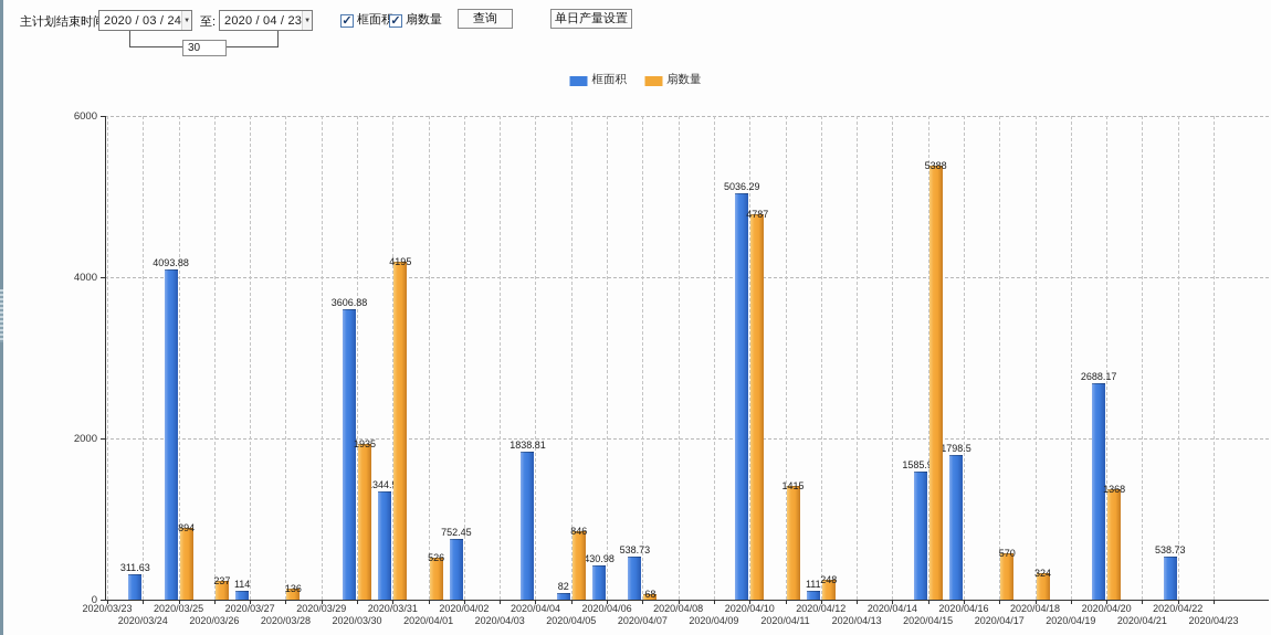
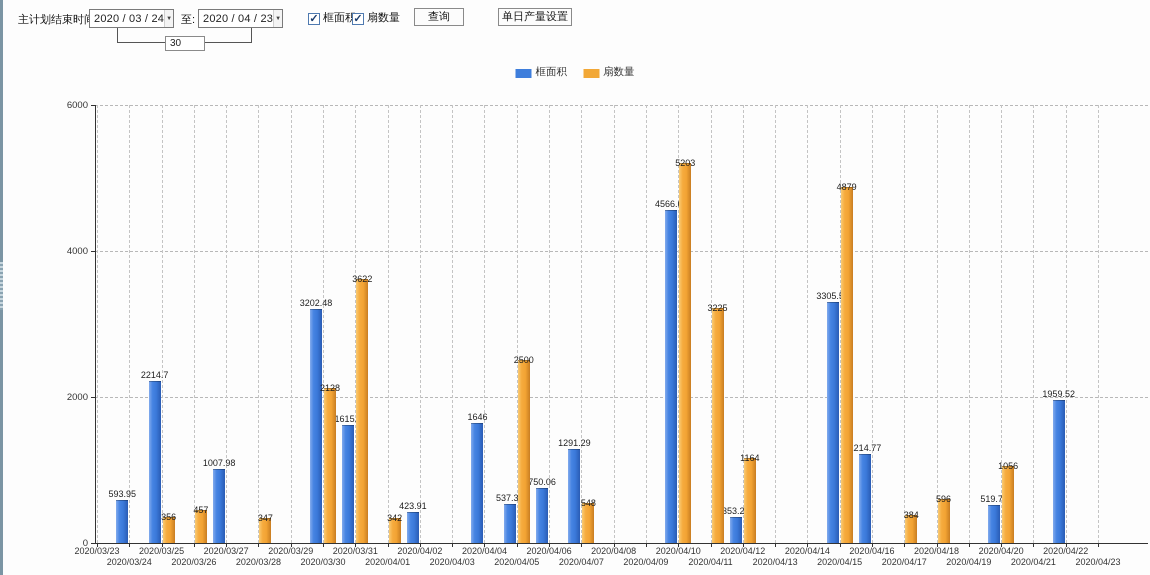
框面积/2020/03/24: 311.63 -> 593.95
框面积/2020/03/25: 4093.88 -> 2214.7
扇数量/2020/03/25: 894 -> 356
扇数量/2020/03/26: 237 -> 457
框面积/2020/03/27: 114 -> 1007.98
扇数量/2020/03/28: 136 -> 347
框面积/2020/03/30: 3606.88 -> 3202.48
扇数量/2020/03/30: 1935 -> 2128
框面积/2020/03/31: 1344.95 -> 1615.7
扇数量/2020/03/31: 4195 -> 3622
扇数量/2020/04/01: 526 -> 342
框面积/2020/04/02: 752.45 -> 423.91
框面积/2020/04/04: 1838.81 -> 1646
框面积/2020/04/05: 82 -> 537.34
扇数量/2020/04/05: 846 -> 2500
框面积/2020/04/06: 430.98 -> 750.06
框面积/2020/04/07: 538.73 -> 1291.29
扇数量/2020/04/07: 68 -> 548
框面积/2020/04/10: 5036.29 -> 4566.63
扇数量/2020/04/10: 4787 -> 5203
扇数量/2020/04/11: 1415 -> 3225
框面积/2020/04/12: 111 -> 353.26
扇数量/2020/04/12: 248 -> 1164
框面积/2020/04/15: 1585.96 -> 3305.58
扇数量/2020/04/15: 5388 -> 4879
框面积/2020/04/16: 1798.5 -> 1214.77
扇数量/2020/04/17: 570 -> 384
扇数量/2020/04/18: 324 -> 596
框面积/2020/04/20: 2688.17 -> 519.71
扇数量/2020/04/20: 1368 -> 1056
框面积/2020/04/22: 538.73 -> 1959.52
